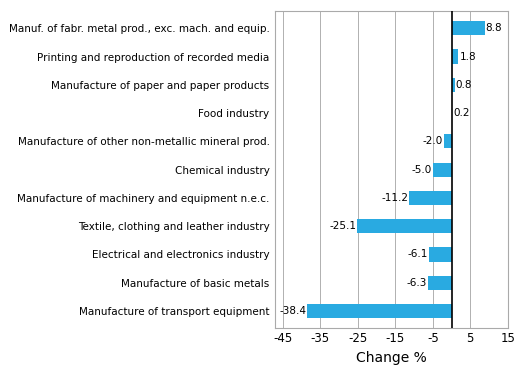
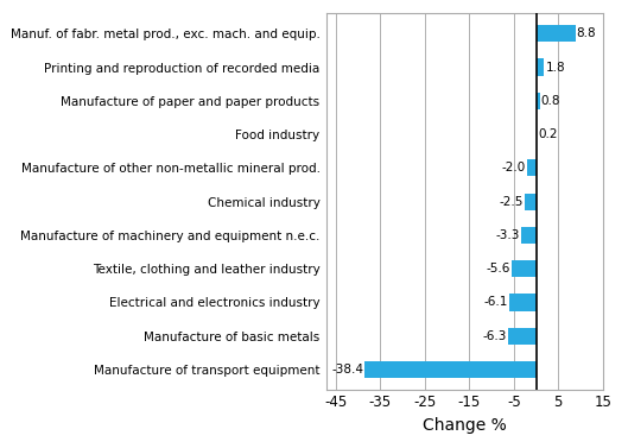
Chemical industry: -5.0 -> -2.5
Manufacture of machinery and equipment n.e.c.: -11.2 -> -3.3
Textile, clothing and leather industry: -25.1 -> -5.6
